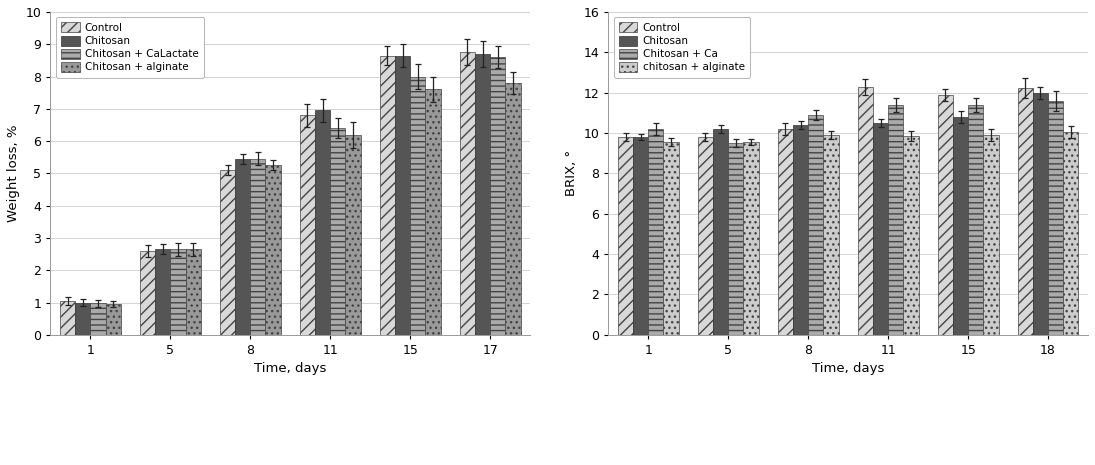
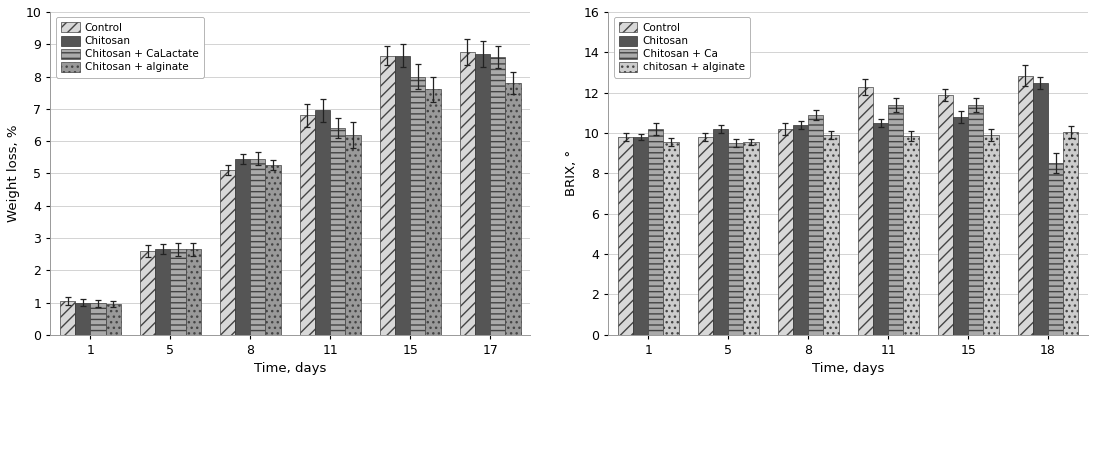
Control/18: 12.25 -> 12.85
Chitosan/18: 12.0 -> 12.5
Chitosan + Ca/18: 11.6 -> 8.5
